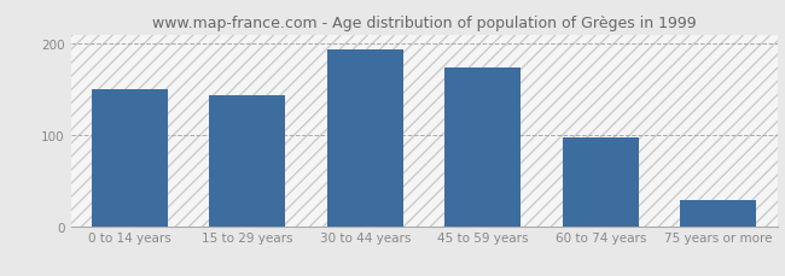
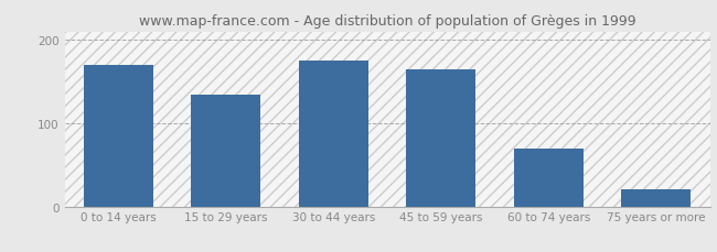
0 to 14 years: 150 -> 170
15 to 29 years: 144 -> 135
30 to 44 years: 194 -> 175
45 to 59 years: 174 -> 165
60 to 74 years: 98 -> 70
75 years or more: 28 -> 20
